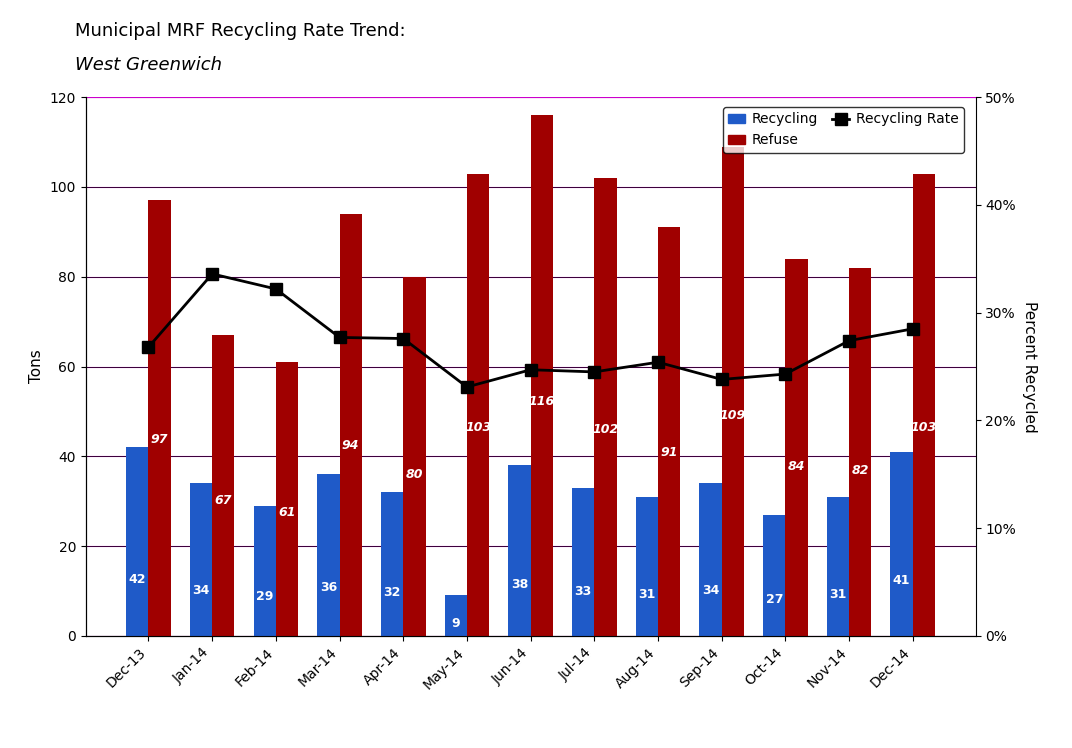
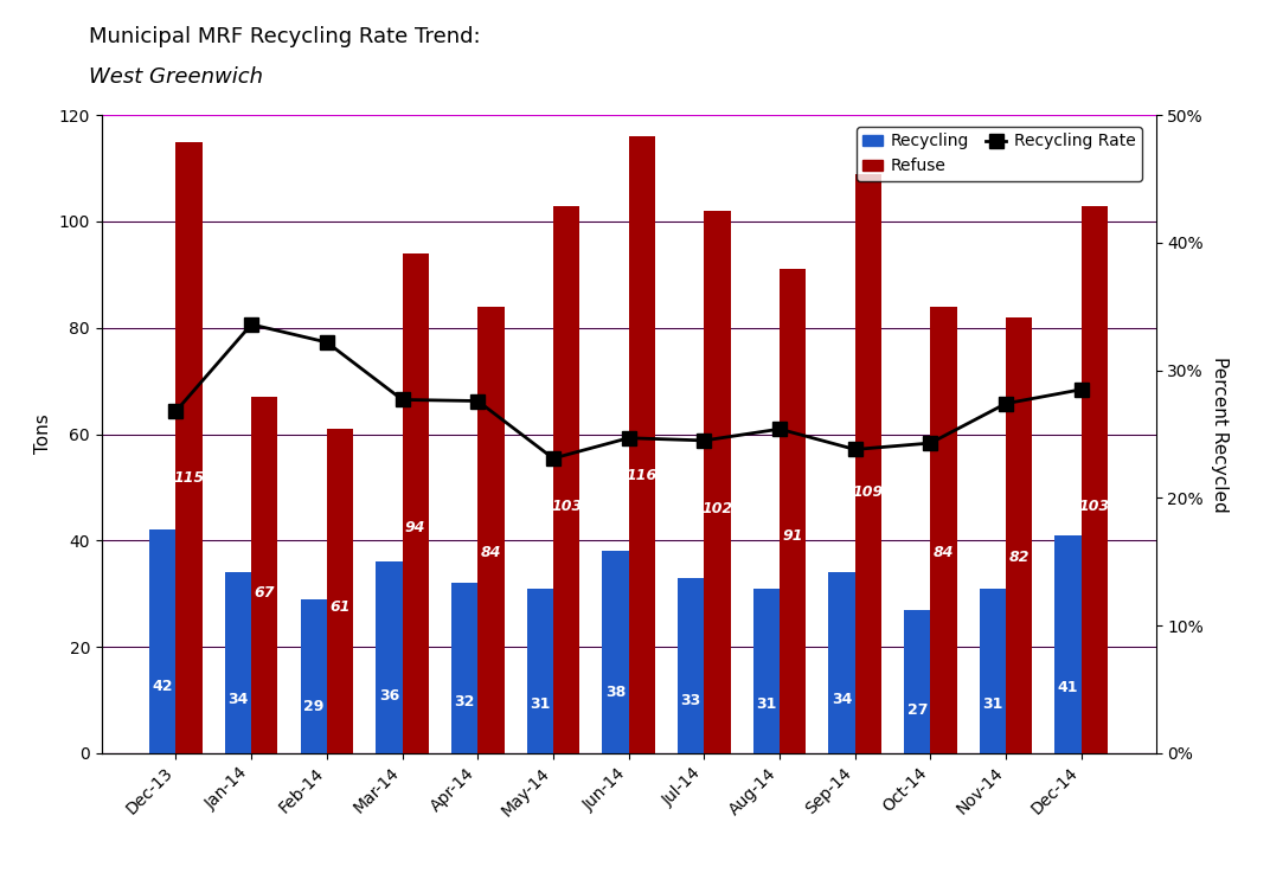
Refuse/Dec-13: 97 -> 115
Refuse/Apr-14: 80 -> 84
Recycling/May-14: 9 -> 31
